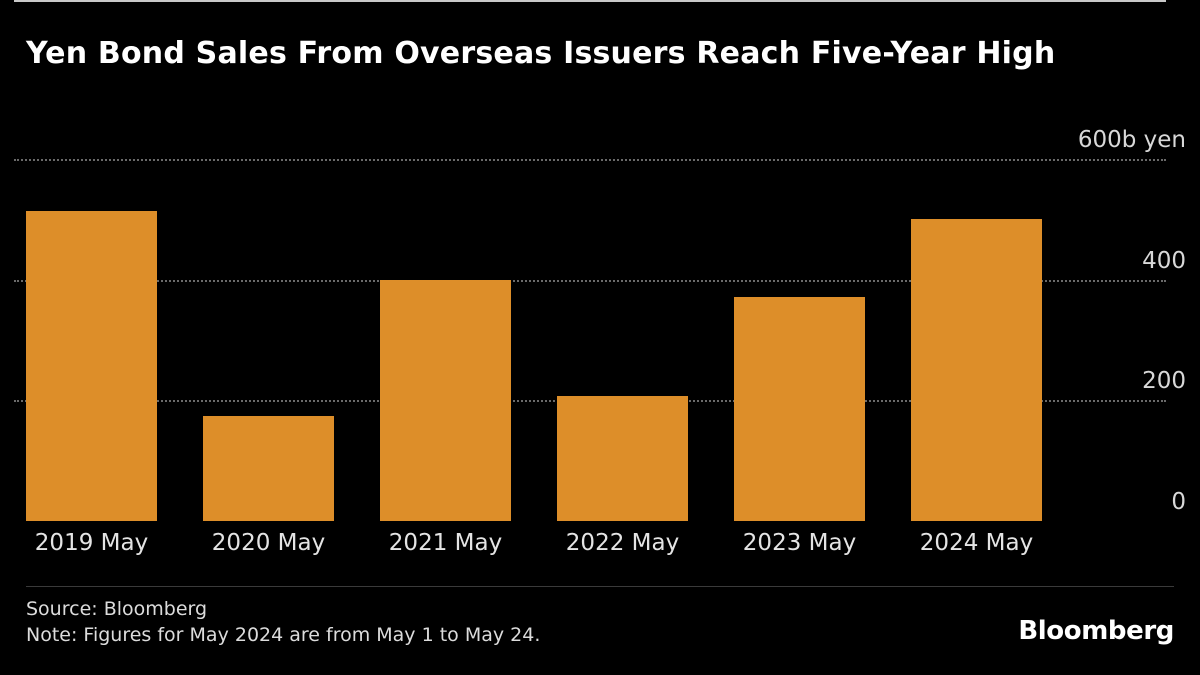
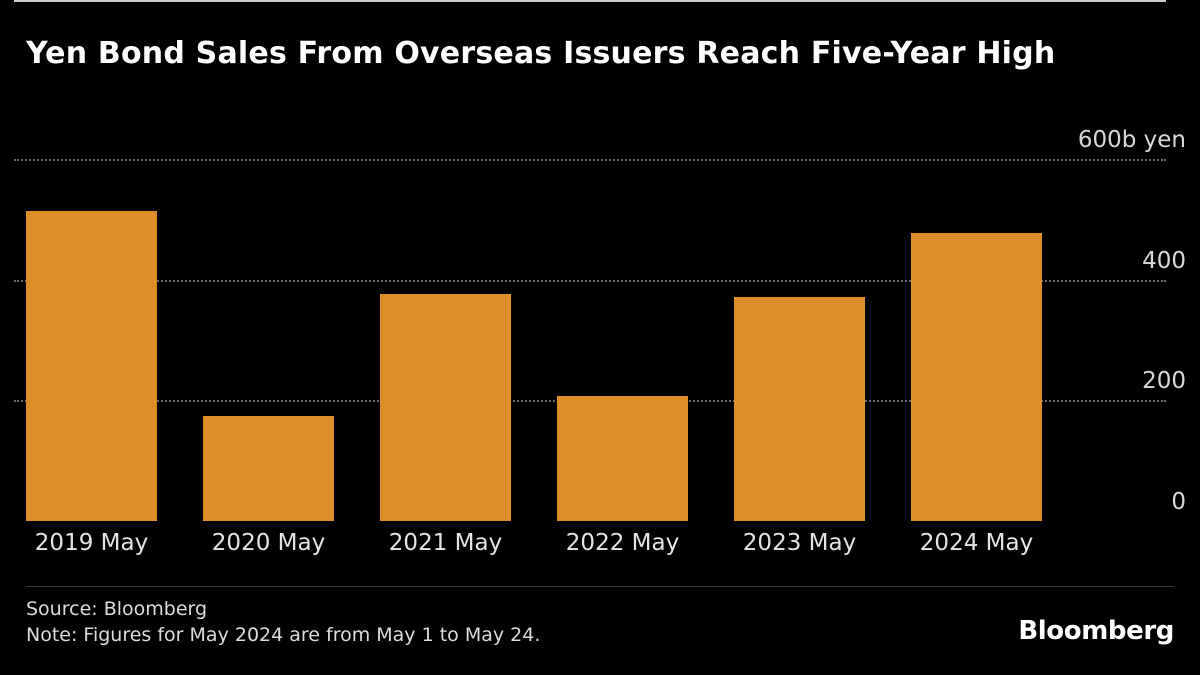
2021 May: 400 -> 380
2024 May: 500 -> 480
